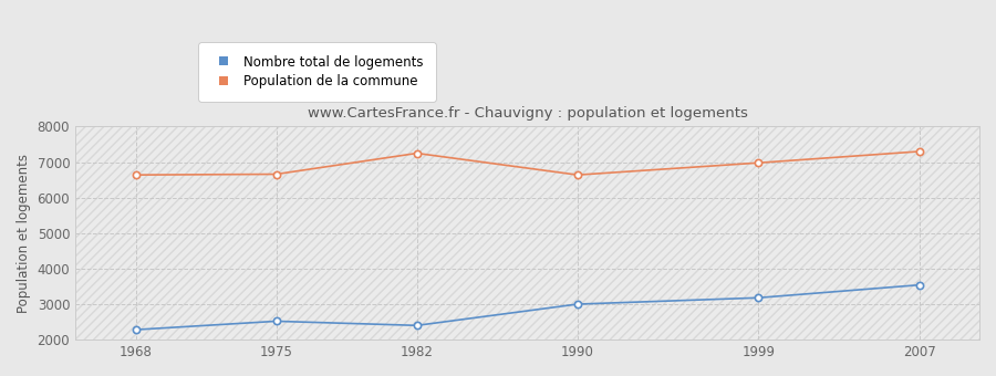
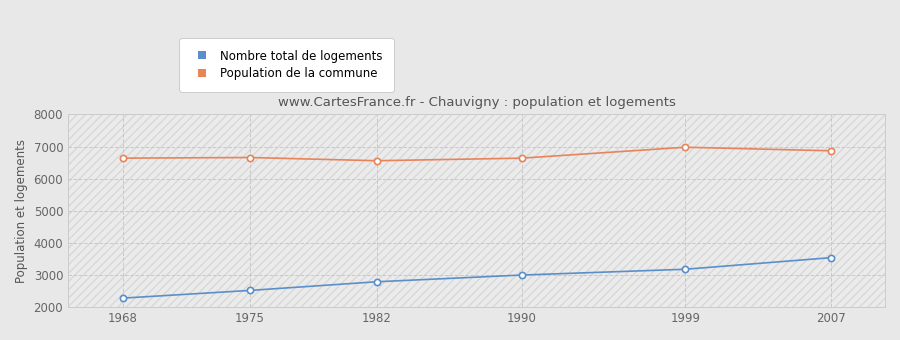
Nombre total de logements/1982: 2400 -> 2790
Population de la commune/1982: 7250 -> 6560
Population de la commune/2007: 7300 -> 6870
